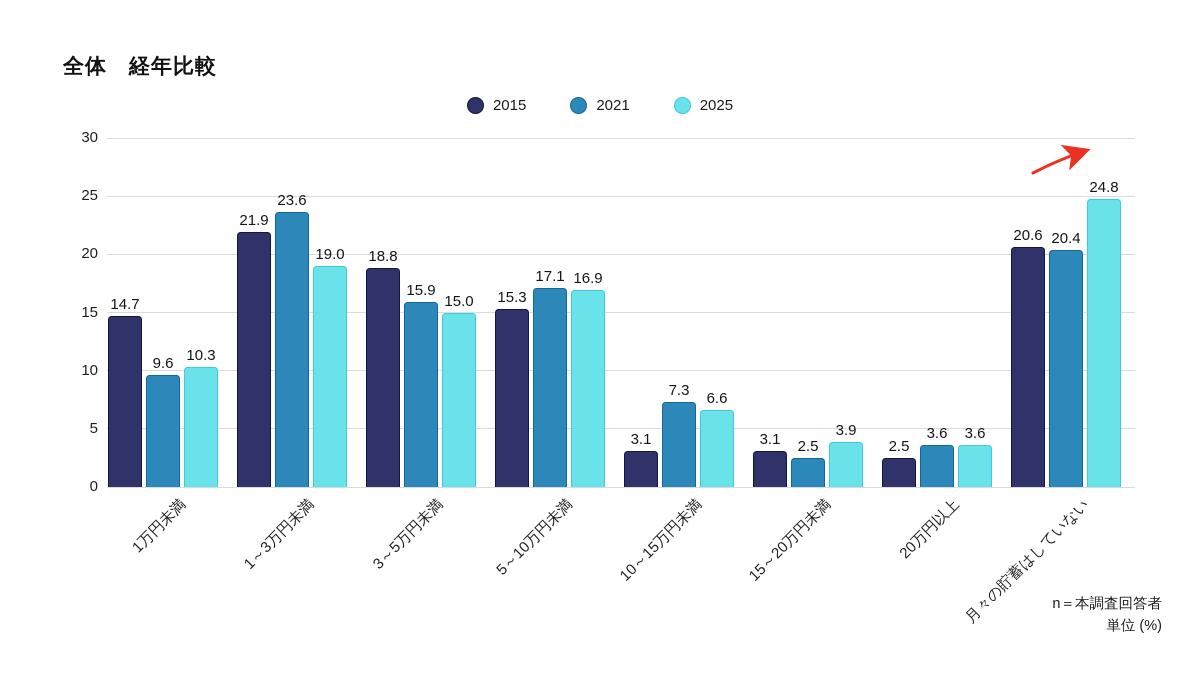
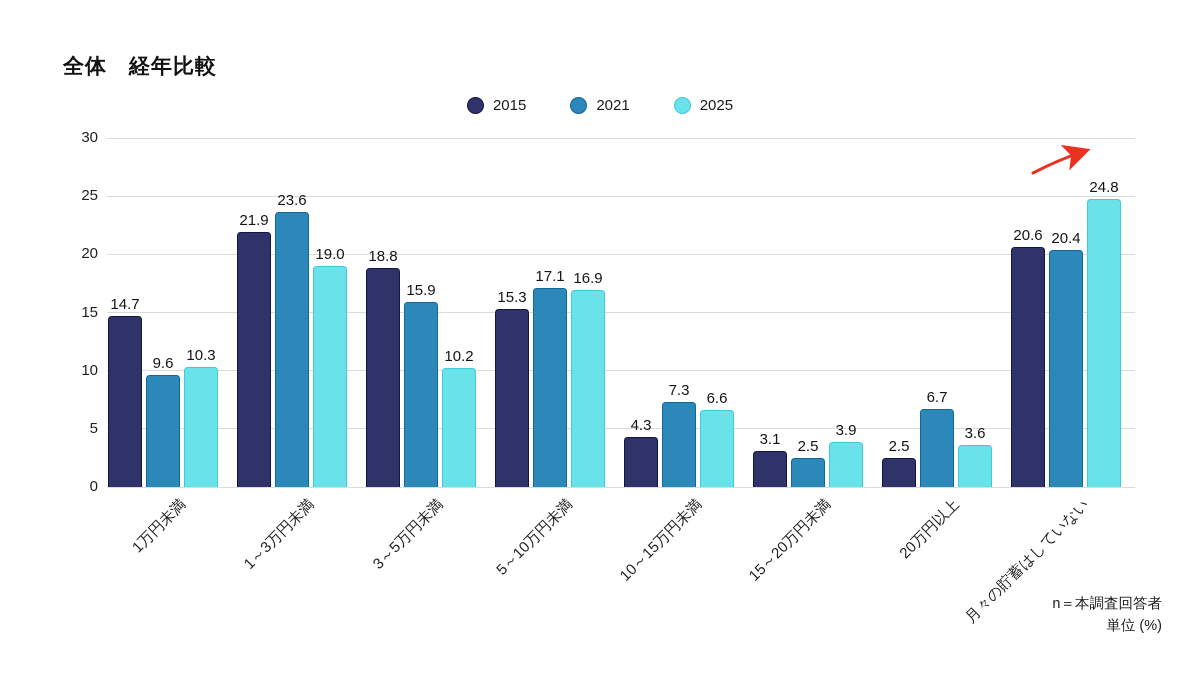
2025/3～5万円未満: 15.0 -> 10.2
2015/10～15万円未満: 3.1 -> 4.3
2021/20万円以上: 3.6 -> 6.7
